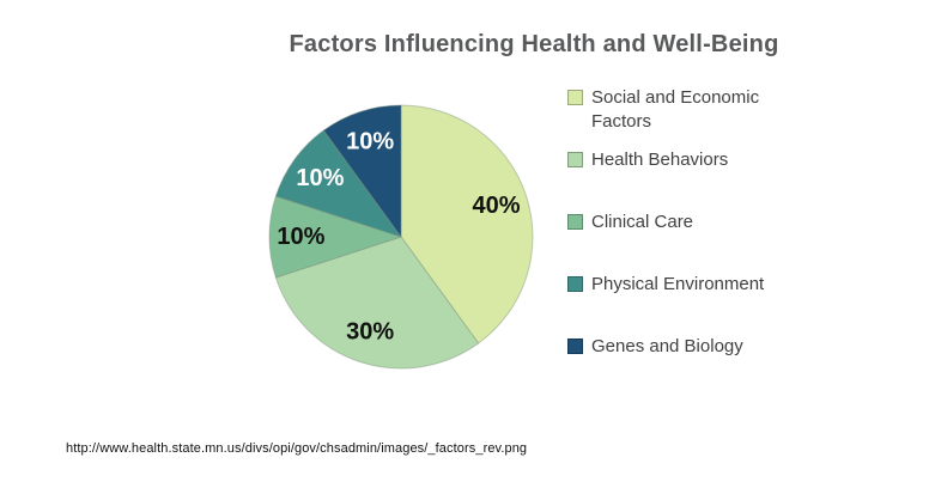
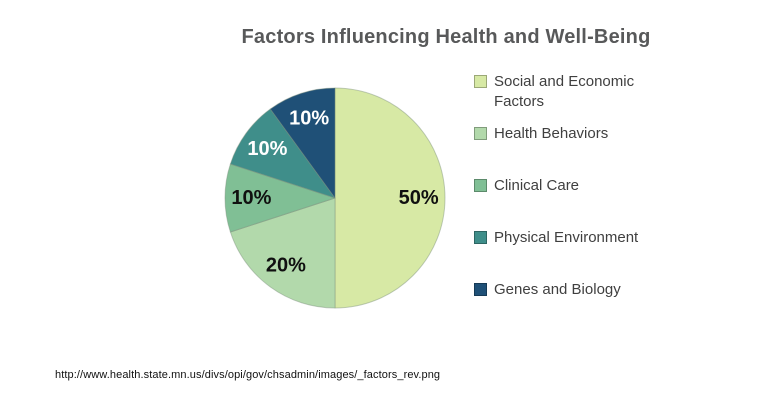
Social and Economic Factors: 40% -> 50%
Health Behaviors: 30% -> 20%
